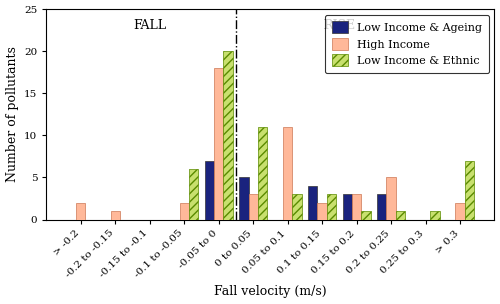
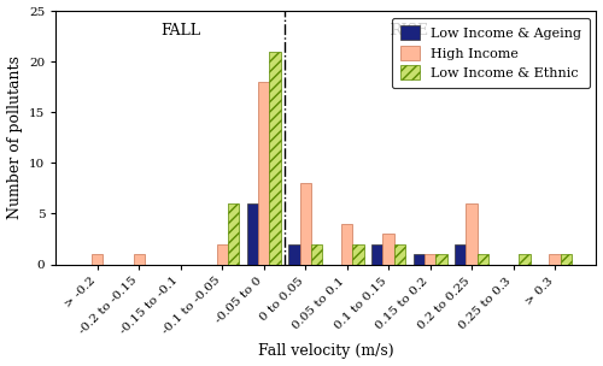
High Income/> -0.2: 2 -> 1
Low Income & Ageing/-0.05 to 0: 7 -> 6
Low Income & Ethnic/-0.05 to 0: 20 -> 21
Low Income & Ageing/0 to 0.05: 5 -> 2
High Income/0 to 0.05: 3 -> 8
Low Income & Ethnic/0 to 0.05: 11 -> 2
High Income/0.05 to 0.1: 11 -> 4
Low Income & Ethnic/0.05 to 0.1: 3 -> 2
Low Income & Ageing/0.1 to 0.15: 4 -> 2
High Income/0.1 to 0.15: 2 -> 3
Low Income & Ethnic/0.1 to 0.15: 3 -> 2
Low Income & Ageing/0.15 to 0.2: 3 -> 1
High Income/0.15 to 0.2: 3 -> 1
Low Income & Ageing/0.2 to 0.25: 3 -> 2
High Income/0.2 to 0.25: 5 -> 6
High Income/> 0.3: 2 -> 1
Low Income & Ethnic/> 0.3: 7 -> 1
